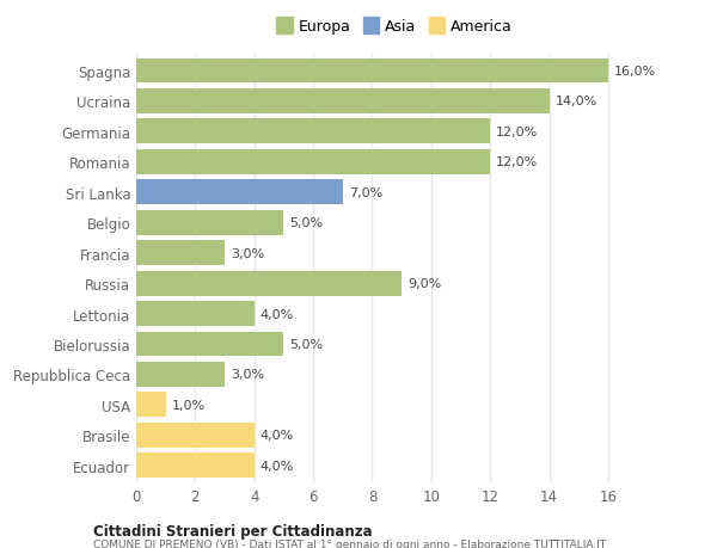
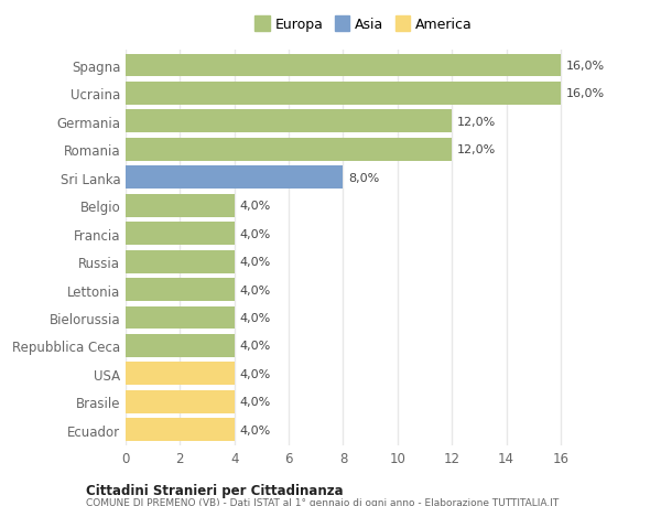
Ucraina: 14,0% -> 16,0%
Sri Lanka: 7,0% -> 8,0%
Belgio: 5,0% -> 4,0%
Francia: 3,0% -> 4,0%
Russia: 9,0% -> 4,0%
Bielorussia: 5,0% -> 4,0%
Repubblica Ceca: 3,0% -> 4,0%
USA: 1,0% -> 4,0%
